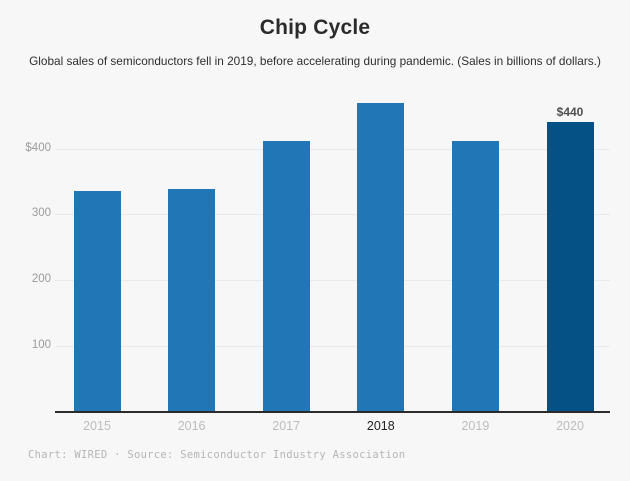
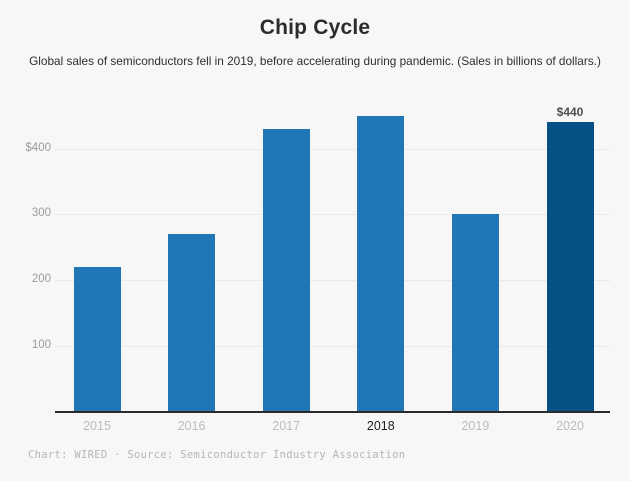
2015: $340 -> $220
2016: $340 -> $270
2017: $410 -> $430
2018: $470 -> $450
2019: $410 -> $300
